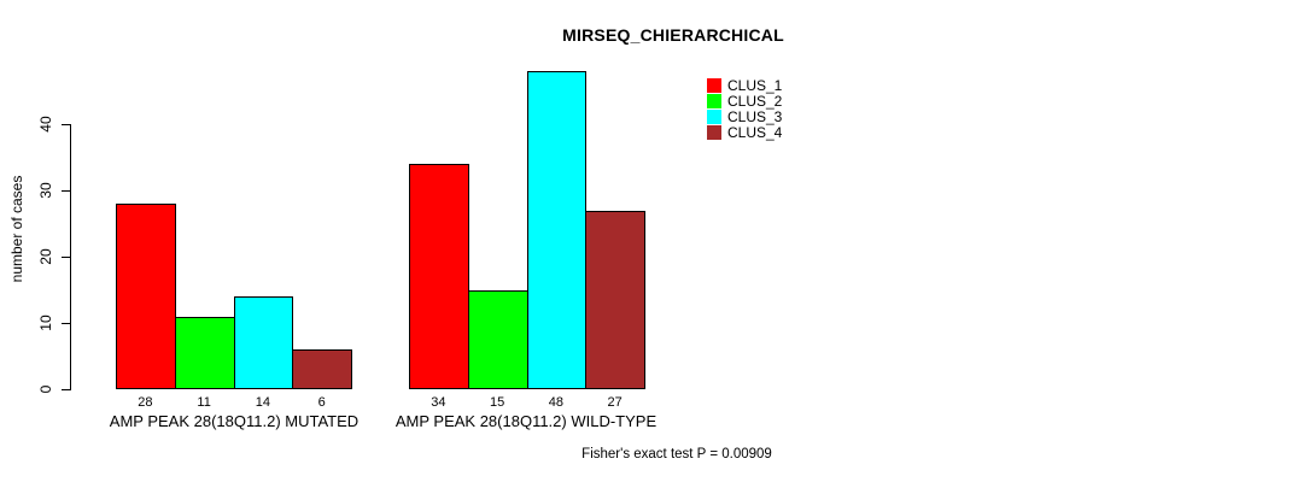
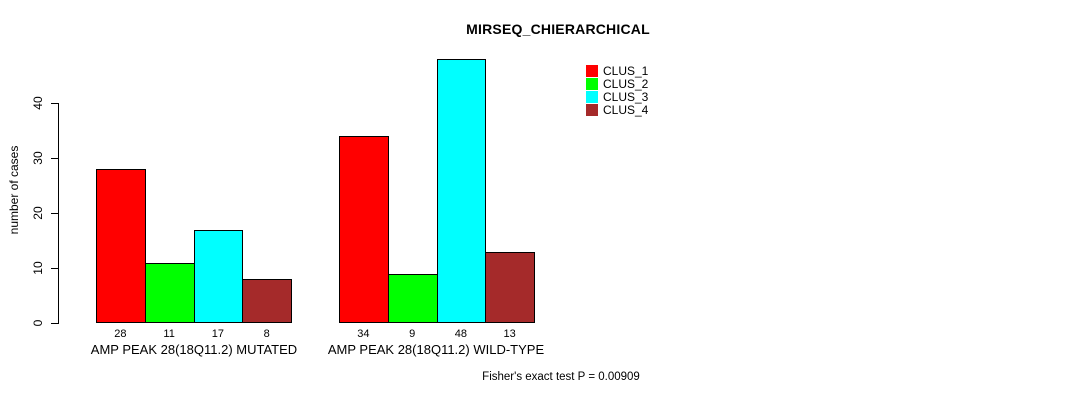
CLUS_3/AMP PEAK 28(18Q11.2) MUTATED: 14 -> 17
CLUS_4/AMP PEAK 28(18Q11.2) MUTATED: 6 -> 8
CLUS_2/AMP PEAK 28(18Q11.2) WILD-TYPE: 15 -> 9
CLUS_4/AMP PEAK 28(18Q11.2) WILD-TYPE: 27 -> 13
